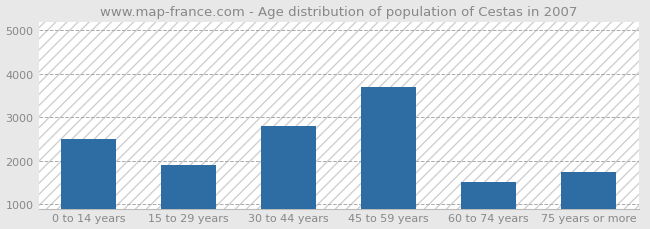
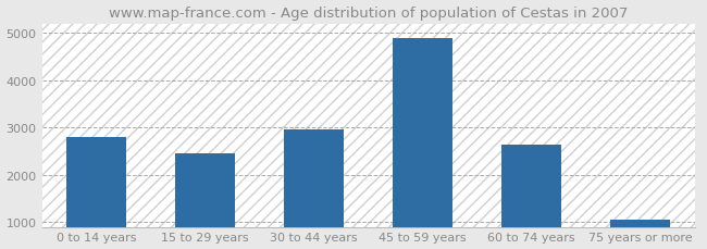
0 to 14 years: 2500 -> 2800
15 to 29 years: 1900 -> 2450
30 to 44 years: 2800 -> 2950
45 to 59 years: 3700 -> 4880
60 to 74 years: 1500 -> 2640
75 years or more: 1750 -> 1060
